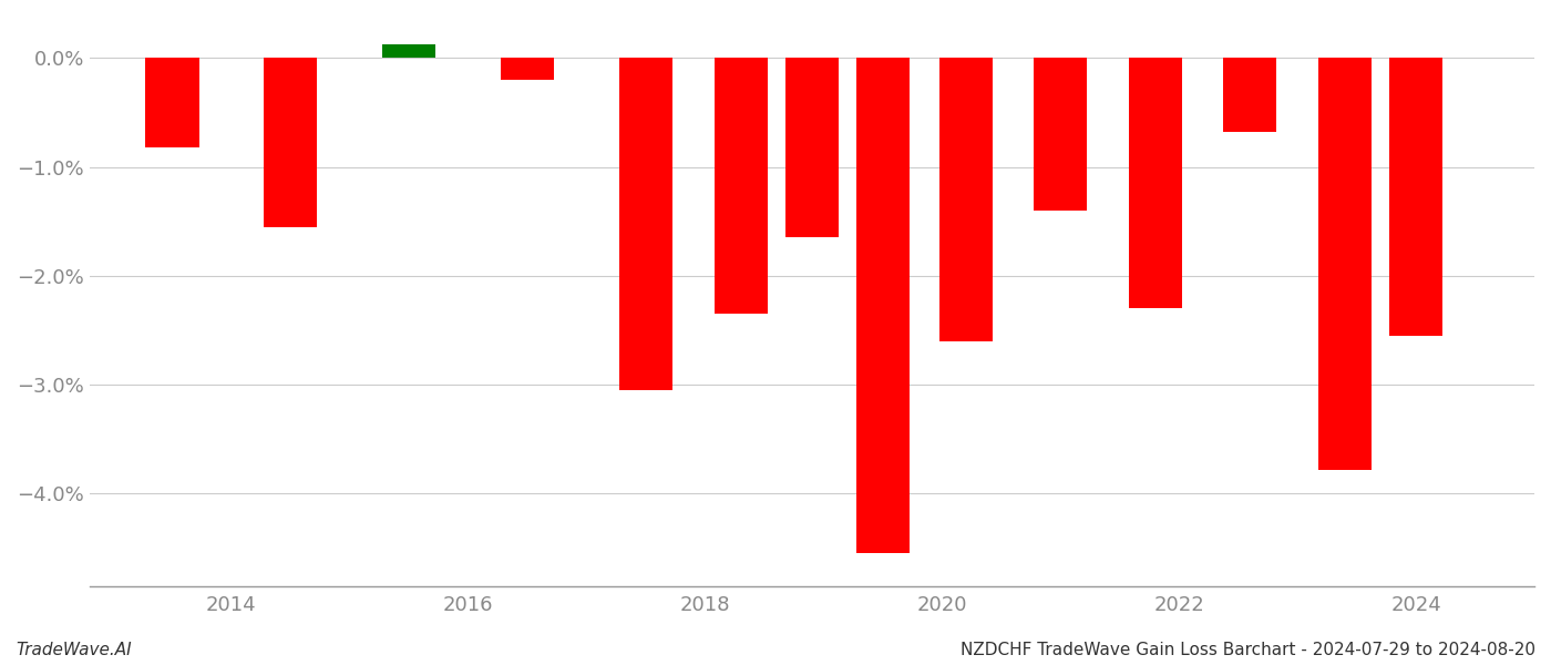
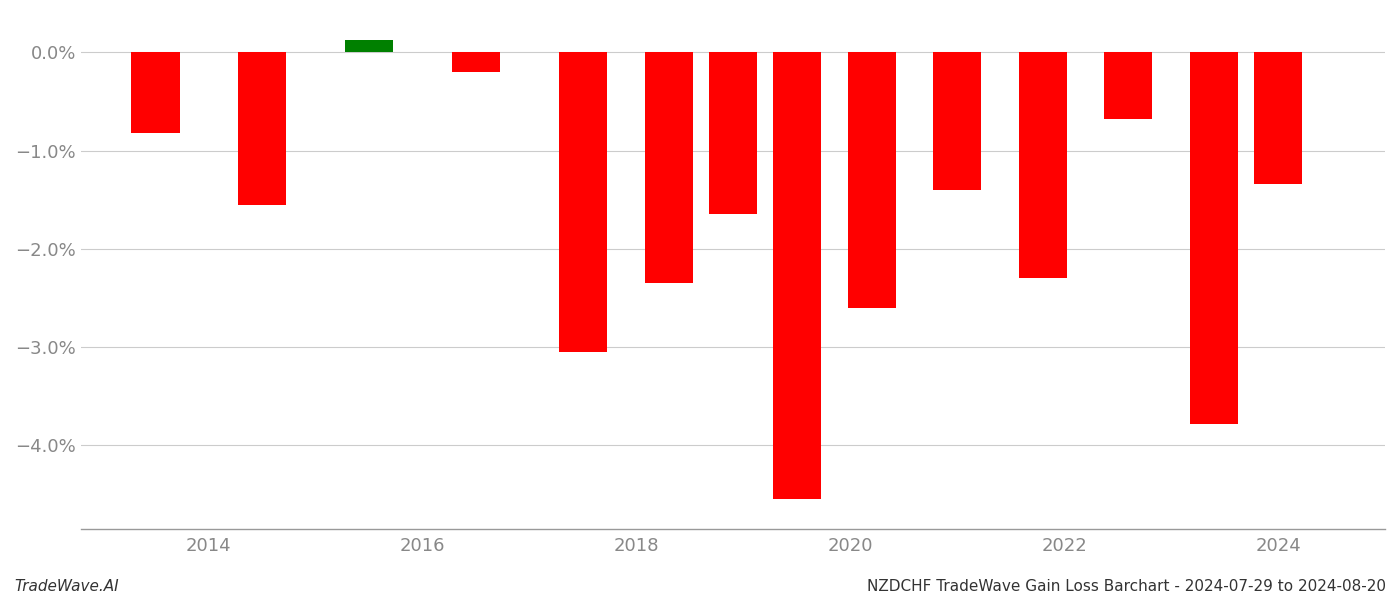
2024: -2.55% -> -1.34%
